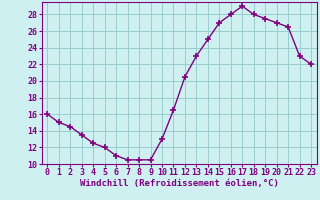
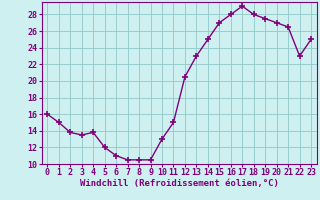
2: 14.5 -> 13.8
4: 12.5 -> 13.8
11: 16.5 -> 15.0
23: 22.0 -> 25.0
